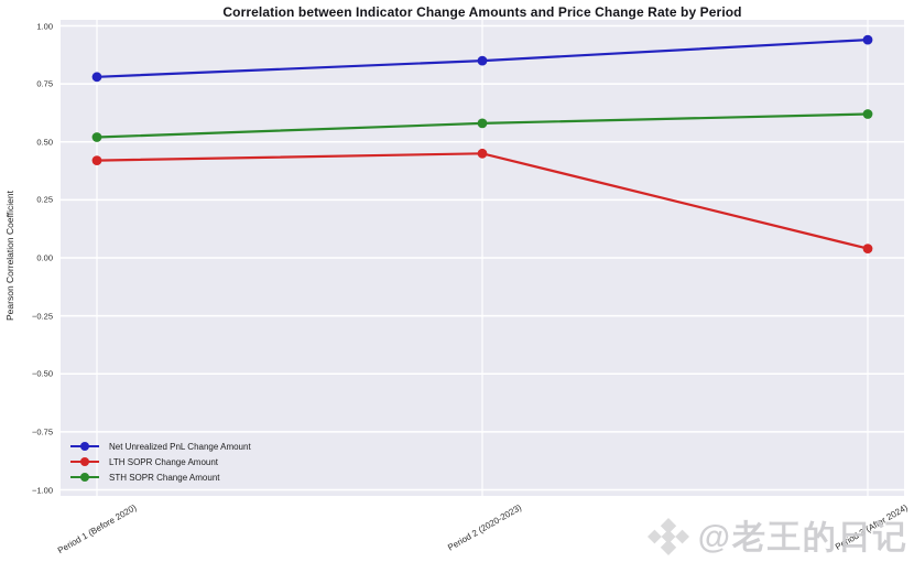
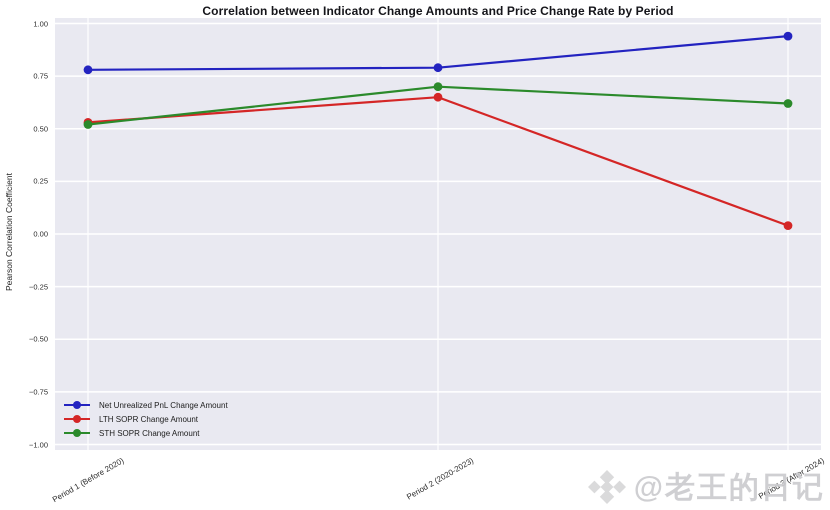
LTH SOPR Change Amount/Period 1 (Before 2020): 0.42 -> 0.53
Net Unrealized PnL Change Amount/Period 2 (2020-2023): 0.85 -> 0.79
LTH SOPR Change Amount/Period 2 (2020-2023): 0.45 -> 0.65
STH SOPR Change Amount/Period 2 (2020-2023): 0.58 -> 0.70
